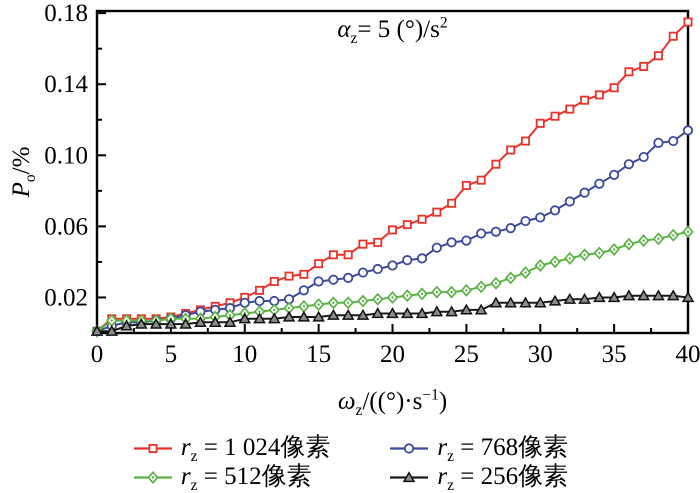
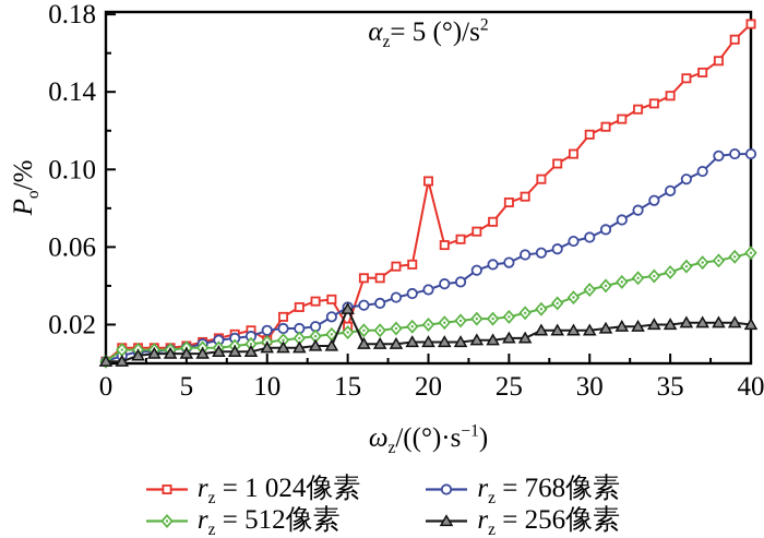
rz = 1 024像素/10: 0.020 -> 0.012
rz = 1 024像素/15: 0.039 -> 0.019
rz = 256像素/15: 0.009 -> 0.028
rz = 1 024像素/20: 0.058 -> 0.094
rz = 768像素/40: 0.114 -> 0.108
